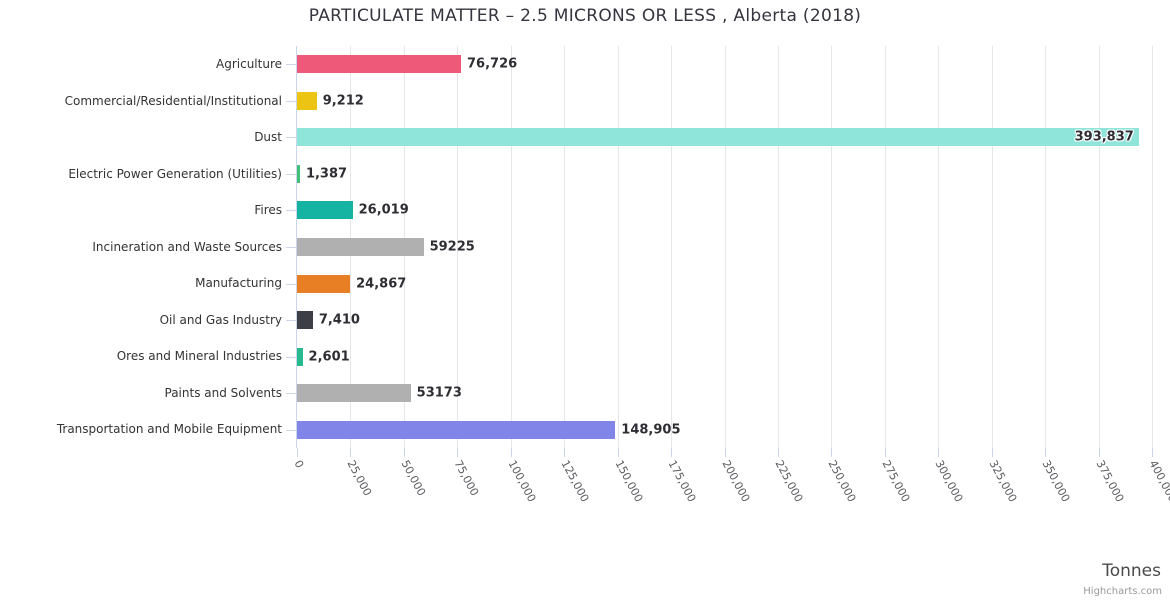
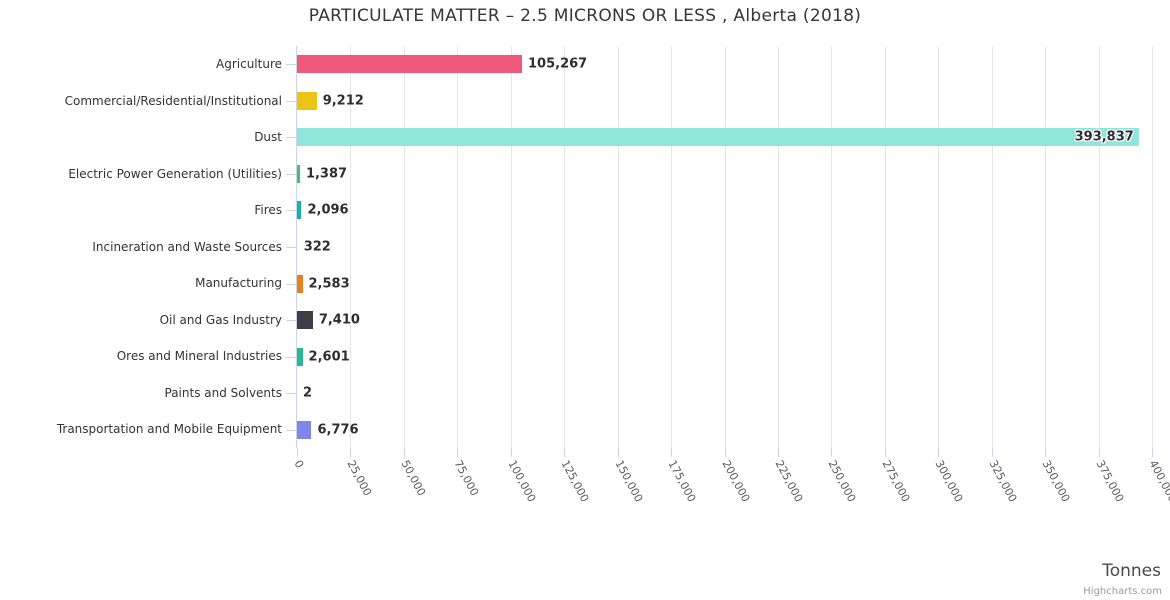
Agriculture: 76,726 -> 105,267
Fires: 26,019 -> 2,096
Incineration and Waste Sources: 59225 -> 322
Manufacturing: 24,867 -> 2,583
Paints and Solvents: 53173 -> 2
Transportation and Mobile Equipment: 148,905 -> 6,776
